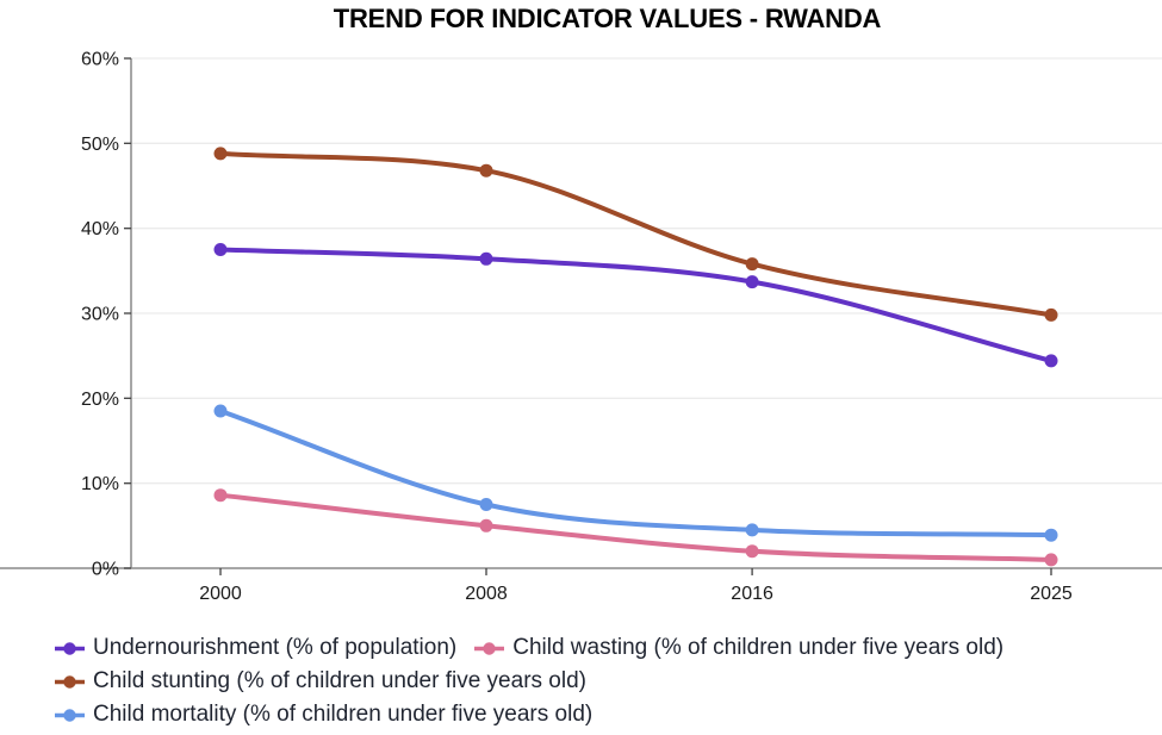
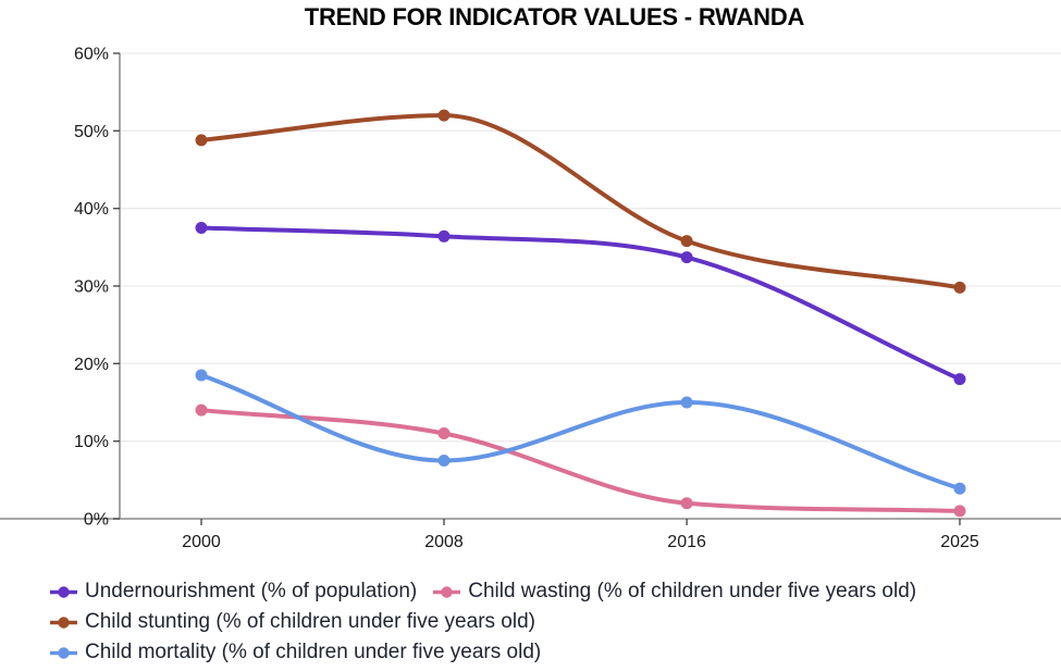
Child wasting (% of children under five years old)/2000: 9% -> 14%
Child wasting (% of children under five years old)/2008: 5% -> 11%
Child stunting (% of children under five years old)/2008: 47% -> 52%
Child mortality (% of children under five years old)/2016: 4% -> 15%
Undernourishment (% of population)/2025: 24% -> 18%
